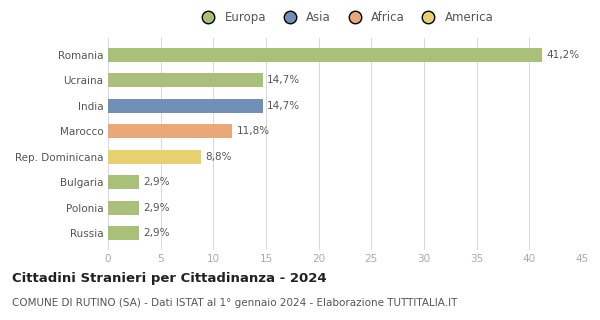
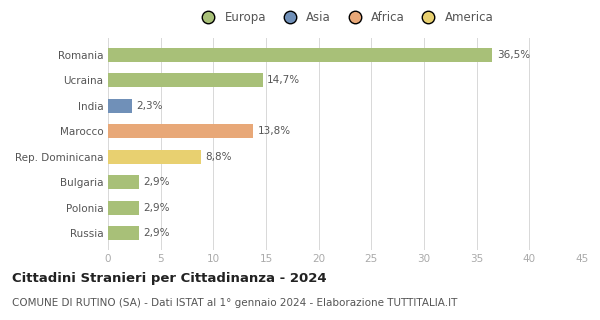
Romania: 41,2% -> 36,5%
India: 14,7% -> 2,3%
Marocco: 11,8% -> 13,8%
